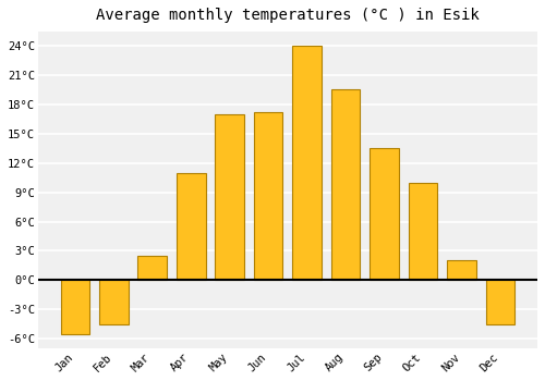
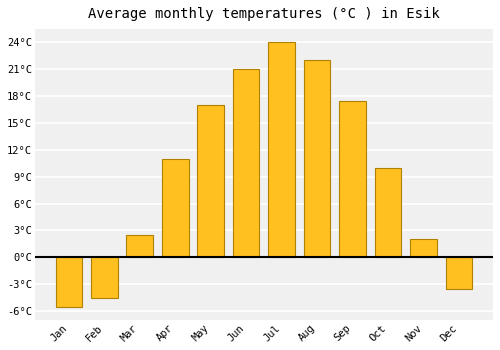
Jun: 17.2°C -> 21.0°C
Aug: 19.6°C -> 22.0°C
Sep: 13.6°C -> 17.5°C
Dec: -4.6°C -> -3.5°C
